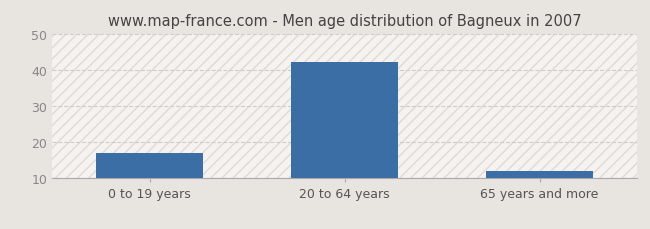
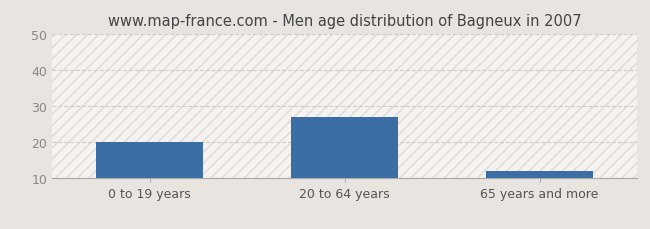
0 to 19 years: 17 -> 20
20 to 64 years: 42 -> 27
